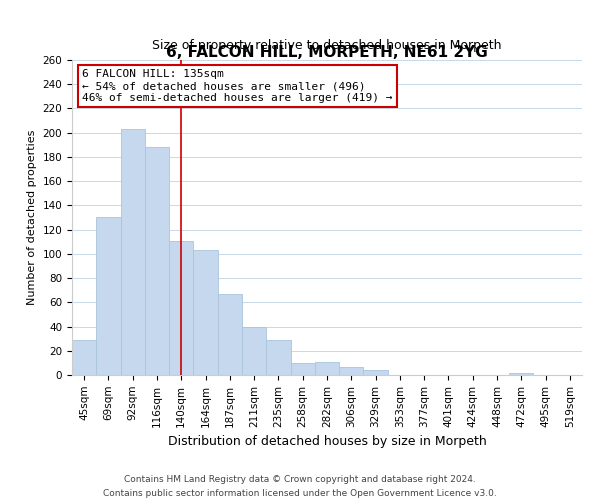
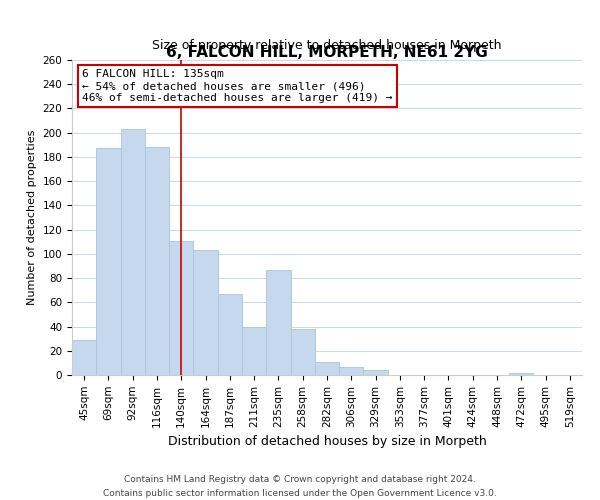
69sqm: 130 -> 187
235sqm: 29 -> 87
258sqm: 10 -> 38
